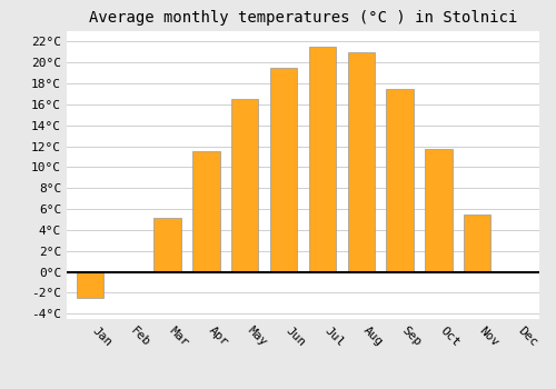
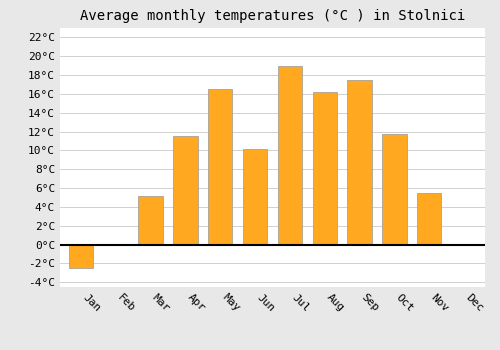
Jun: 19.5°C -> 10.2°C
Jul: 21.5°C -> 19.0°C
Aug: 21.0°C -> 16.2°C
